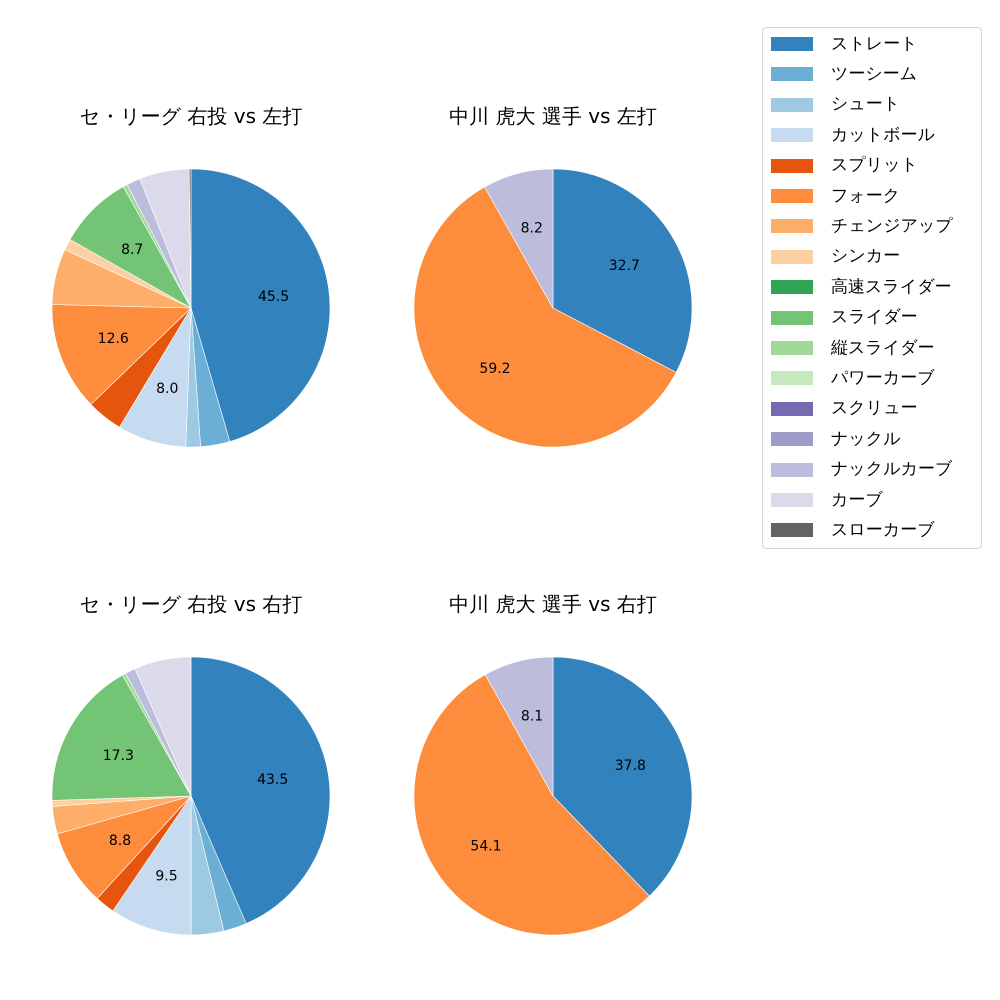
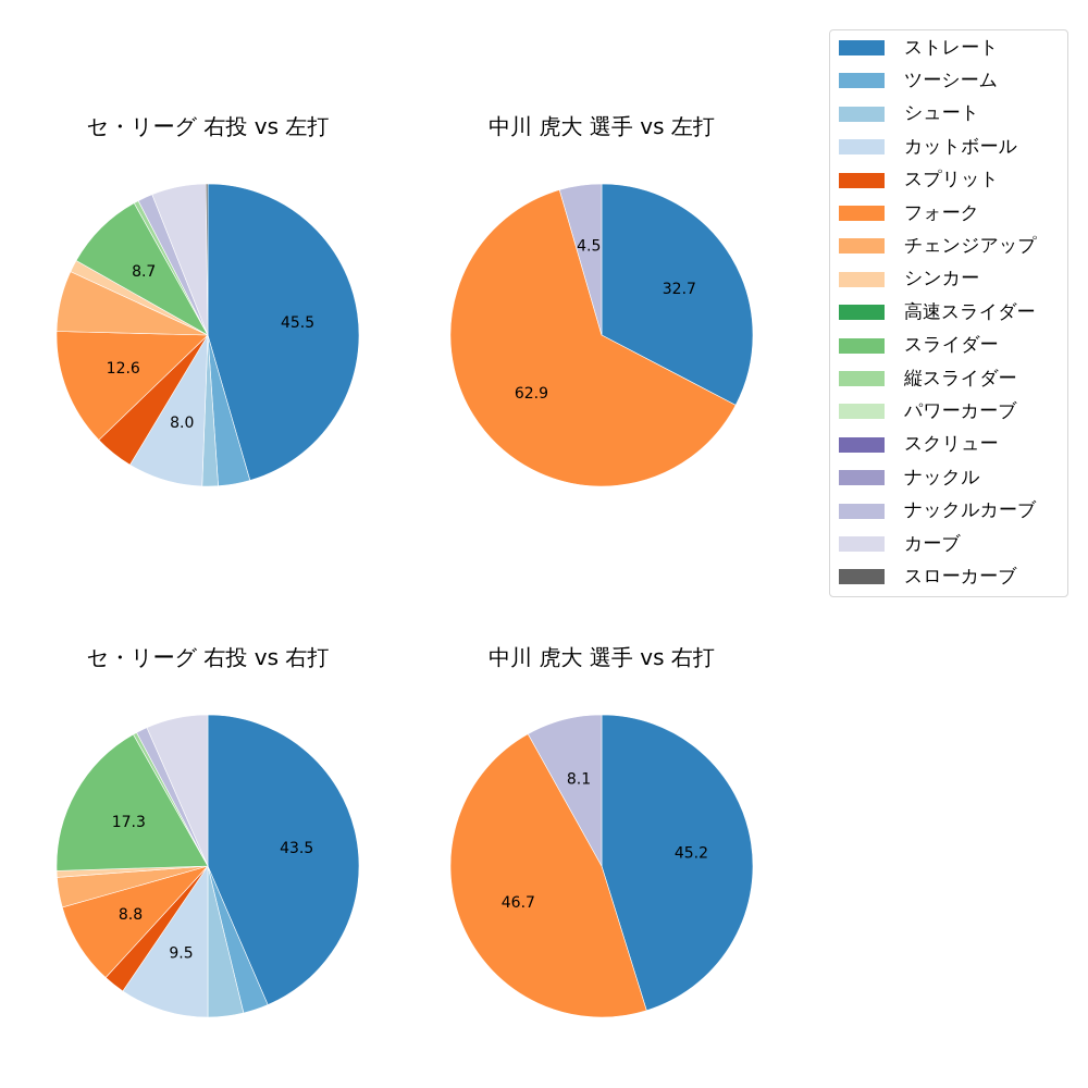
中川 虎大 選手 vs 左打/フォーク: 59.2 -> 62.9
中川 虎大 選手 vs 左打/ナックルカーブ: 8.2 -> 4.5
中川 虎大 選手 vs 右打/ストレート: 37.8 -> 45.2
中川 虎大 選手 vs 右打/フォーク: 54.1 -> 46.7
